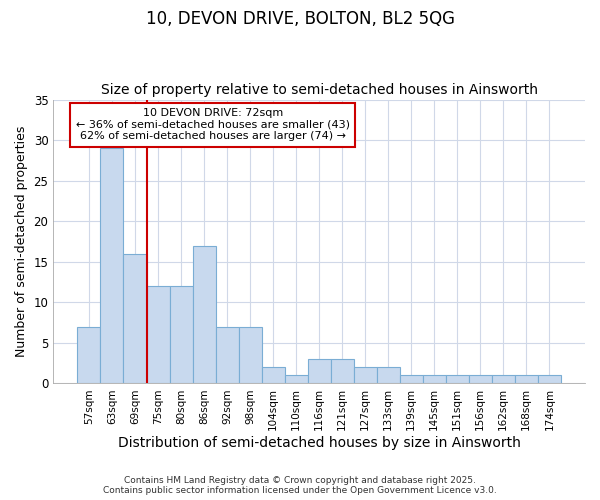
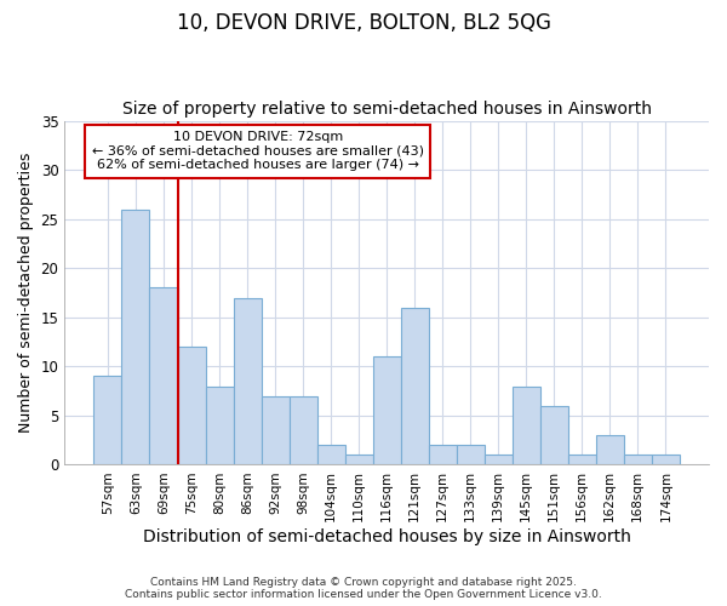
57sqm: 7 -> 9
63sqm: 29 -> 26
69sqm: 16 -> 18
80sqm: 12 -> 8
116sqm: 3 -> 11
121sqm: 3 -> 16
145sqm: 1 -> 8
151sqm: 1 -> 6
162sqm: 1 -> 3
